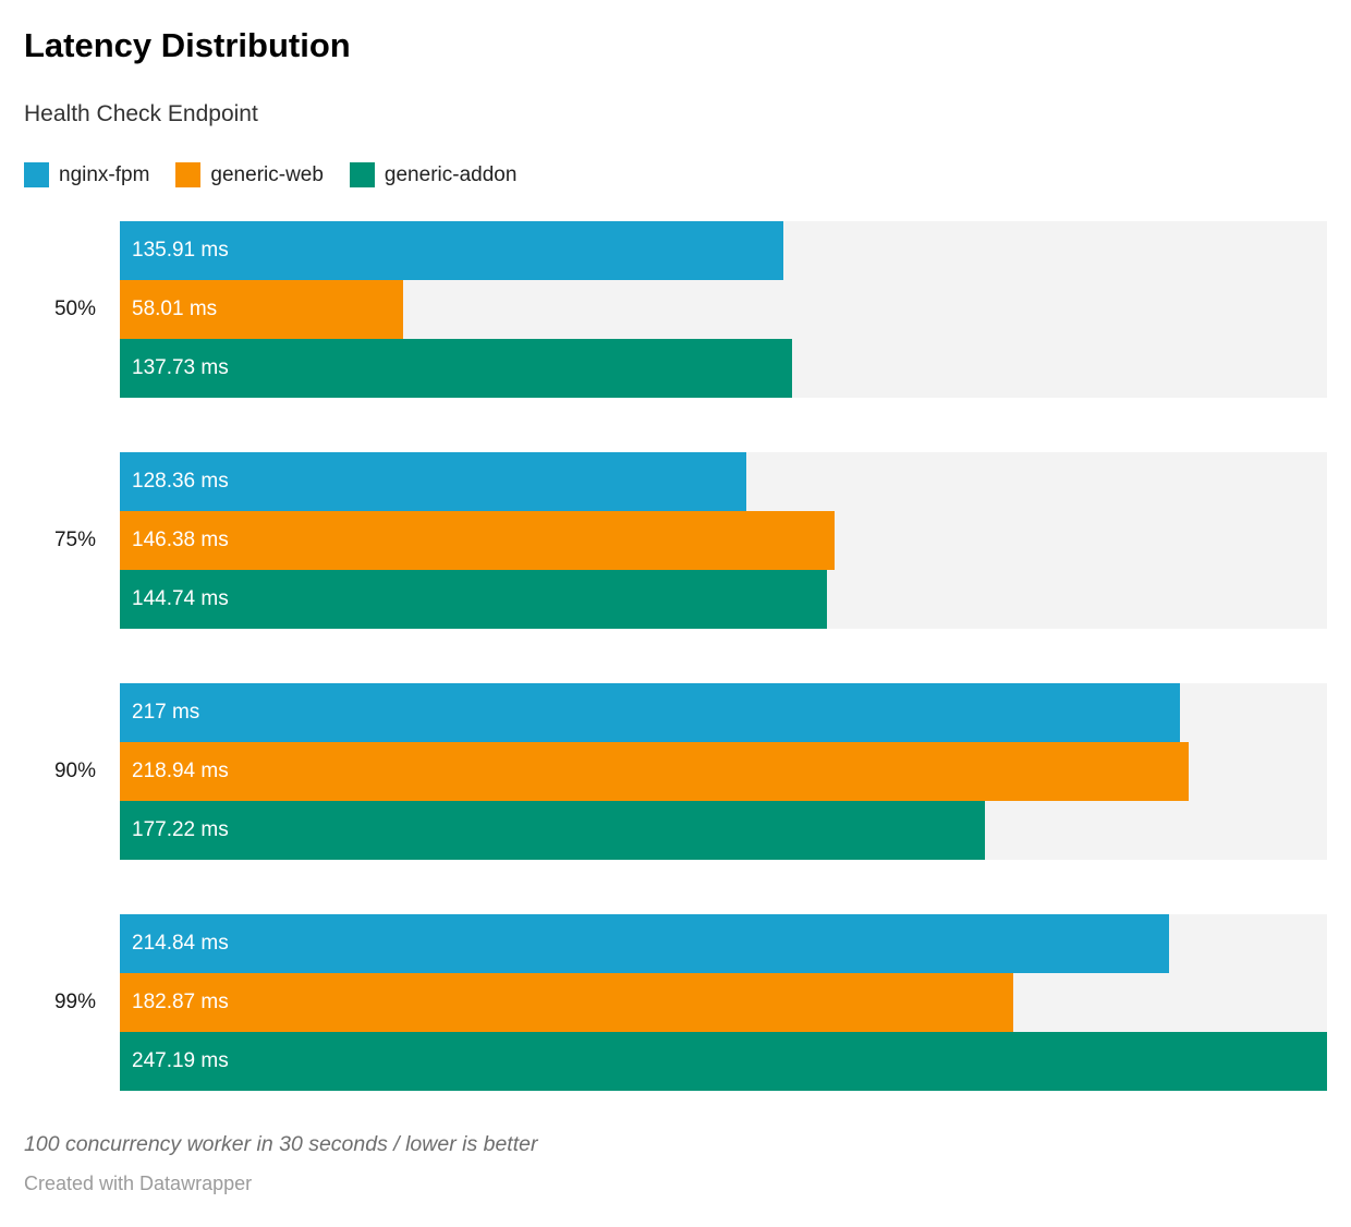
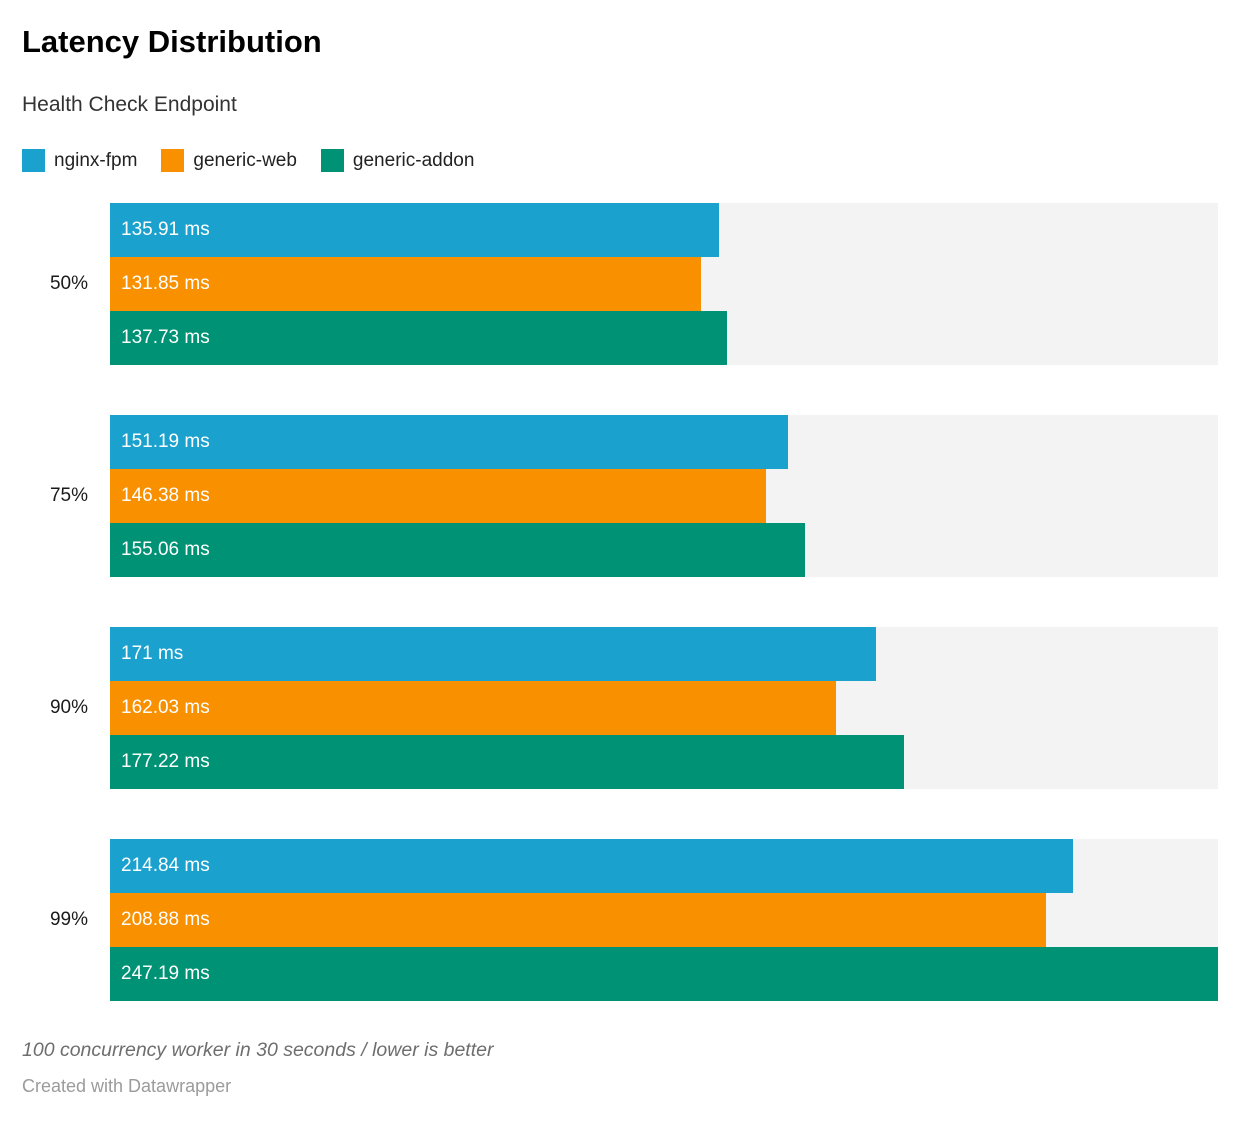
generic-web/50%: 58.01 -> 131.85
nginx-fpm/75%: 128.36 -> 151.19
generic-addon/75%: 144.74 -> 155.06
nginx-fpm/90%: 217 -> 171
generic-web/90%: 218.94 -> 162.03
generic-web/99%: 182.87 -> 208.88
